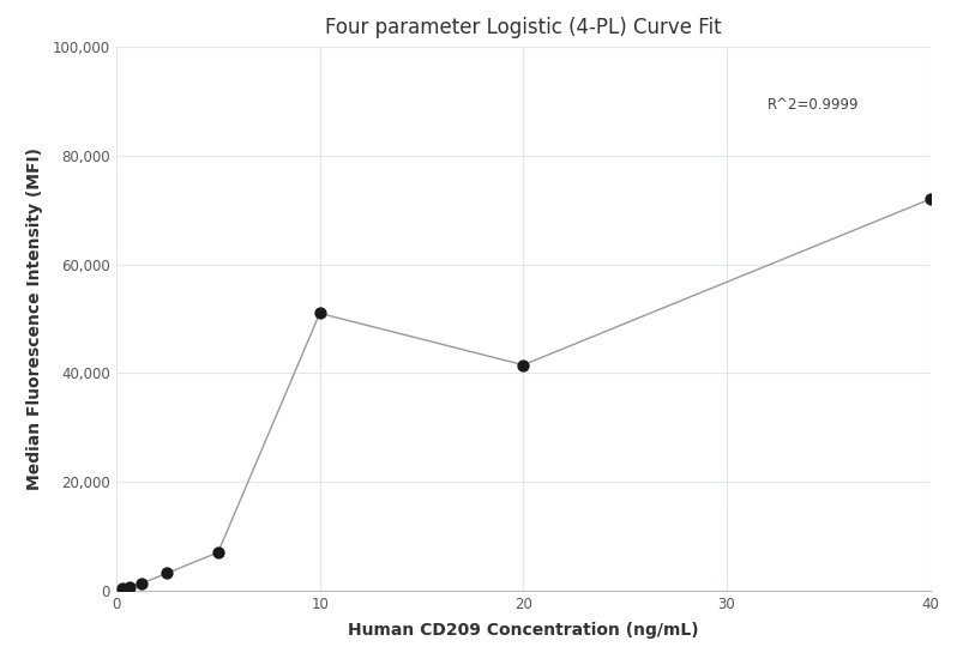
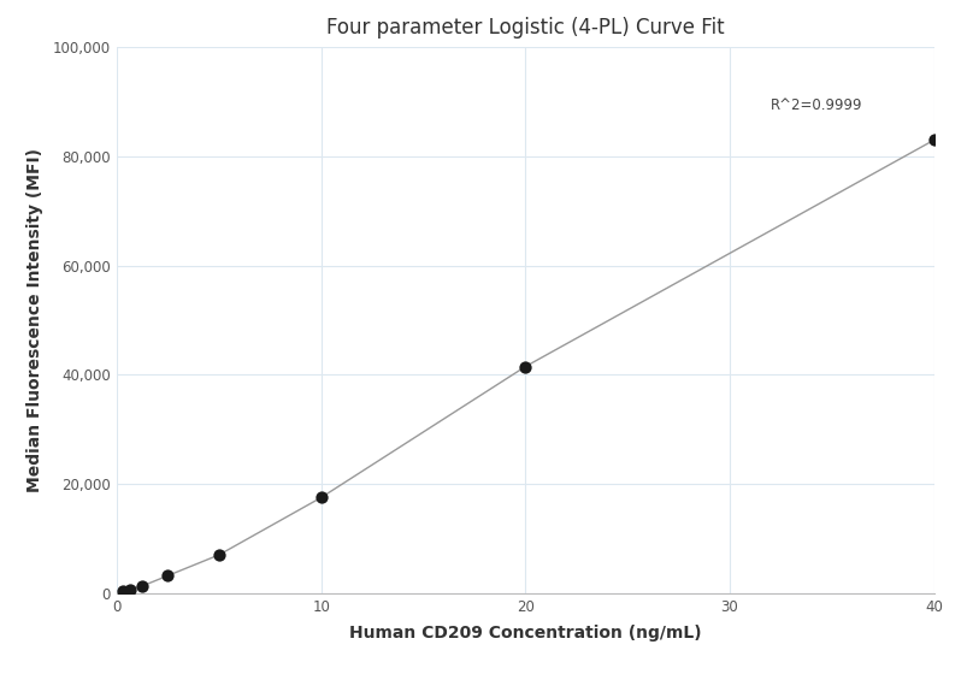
10: 51,000 -> 17,500
40: 72,000 -> 83,000
